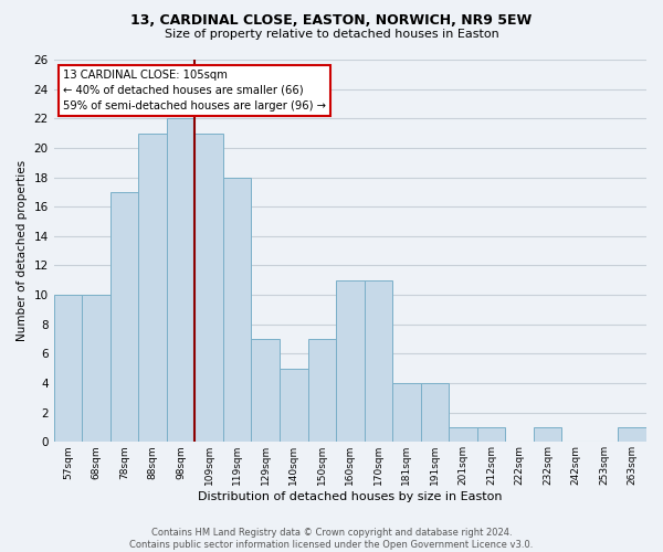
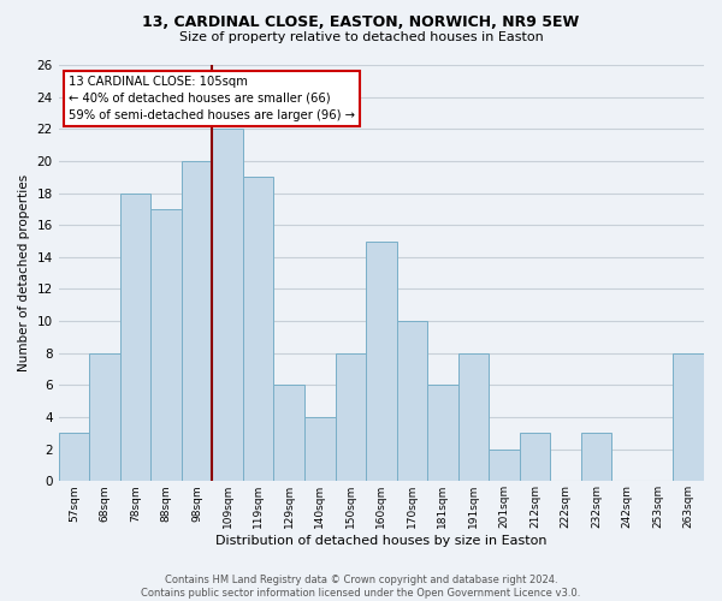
57sqm: 10 -> 3
68sqm: 10 -> 8
78sqm: 17 -> 18
88sqm: 21 -> 17
98sqm: 22 -> 20
109sqm: 21 -> 22
119sqm: 18 -> 19
129sqm: 7 -> 6
140sqm: 5 -> 4
150sqm: 7 -> 8
160sqm: 11 -> 15
170sqm: 11 -> 10
181sqm: 4 -> 6
191sqm: 4 -> 8
201sqm: 1 -> 2
212sqm: 1 -> 3
232sqm: 1 -> 3
263sqm: 1 -> 8
